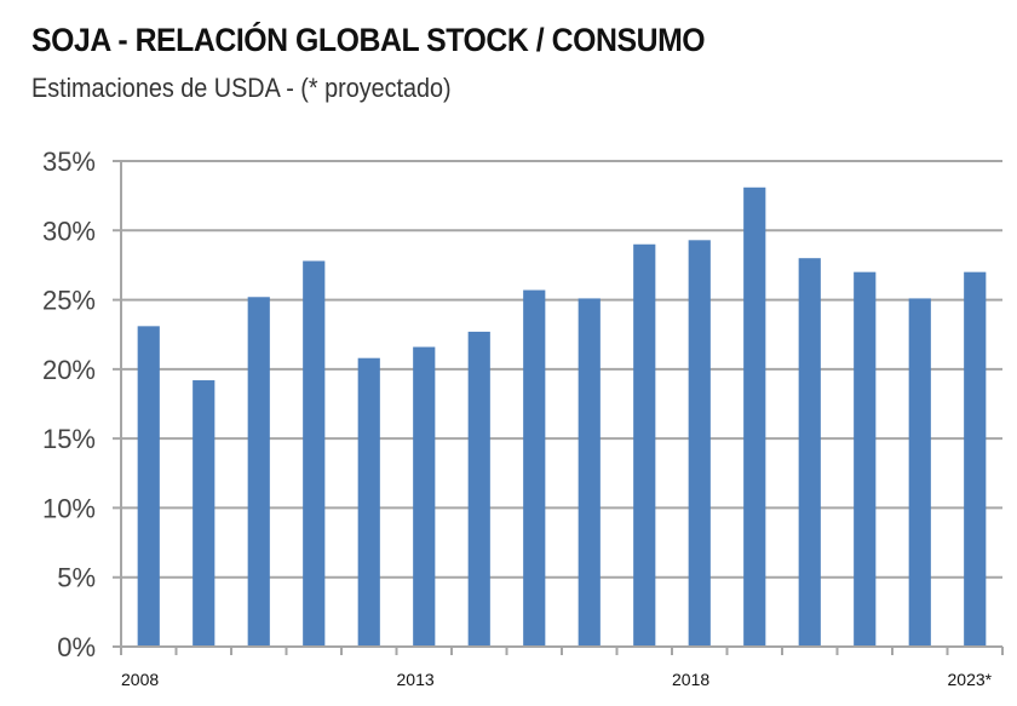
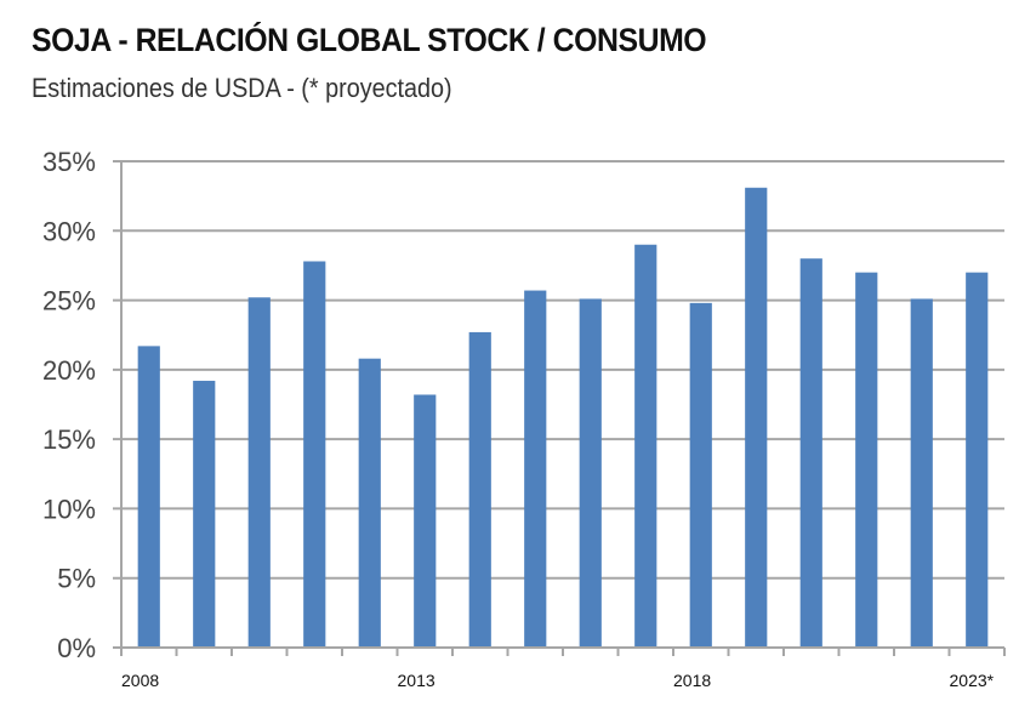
2008: 23.1% -> 21.7%
2013: 21.6% -> 18.2%
2018: 29.3% -> 24.8%
